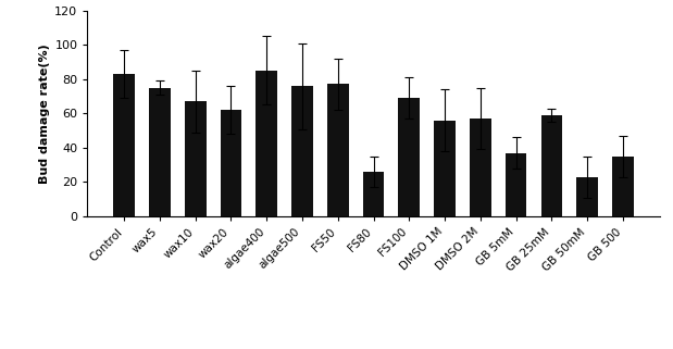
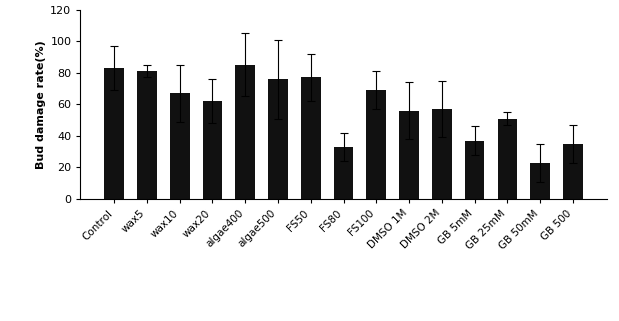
wax5: 75 -> 81
FS80: 26 -> 33
GB 25mM: 59 -> 51
